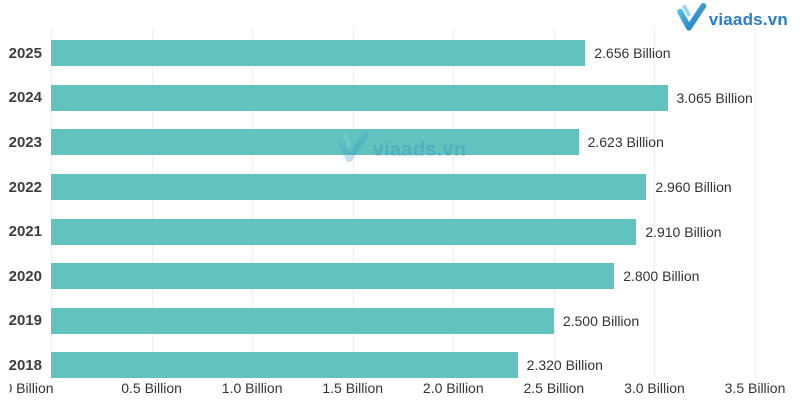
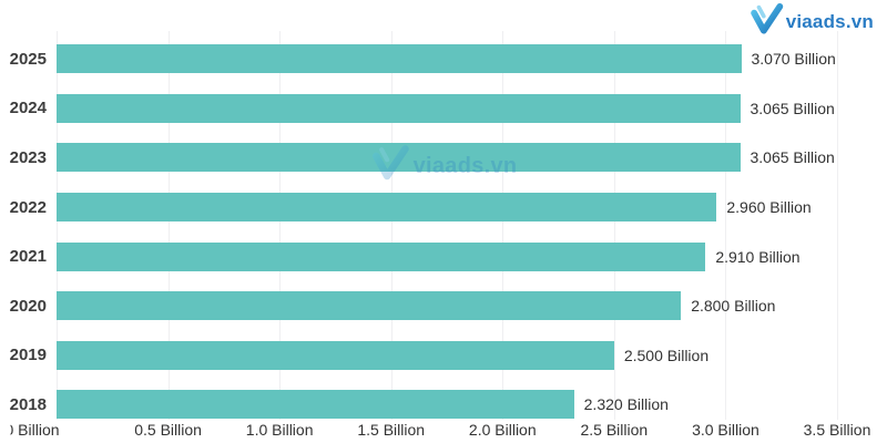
2025: 2.656 -> 3.070
2023: 2.623 -> 3.065
